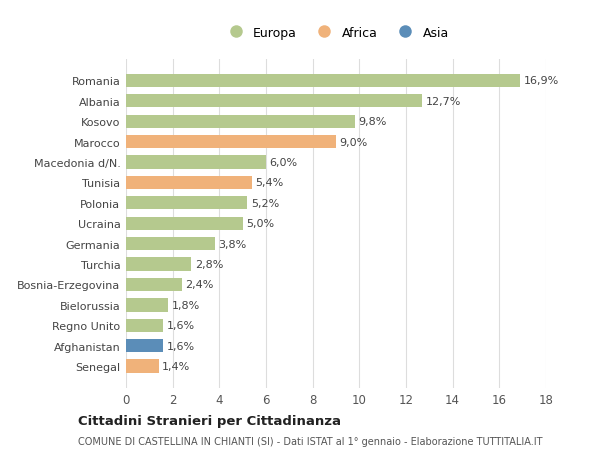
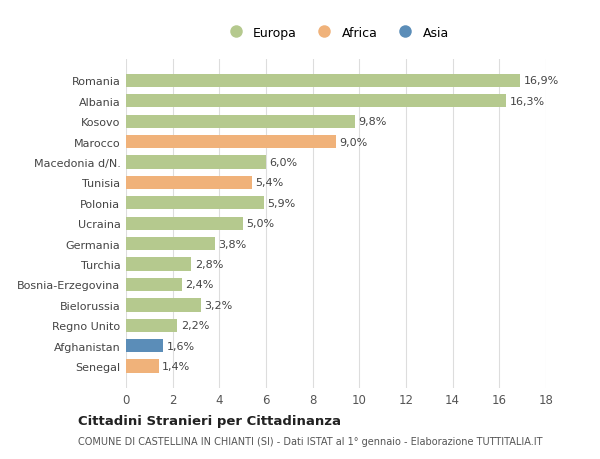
Albania: 12,7% -> 16,3%
Polonia: 5,2% -> 5,9%
Bielorussia: 1,8% -> 3,2%
Regno Unito: 1,6% -> 2,2%
